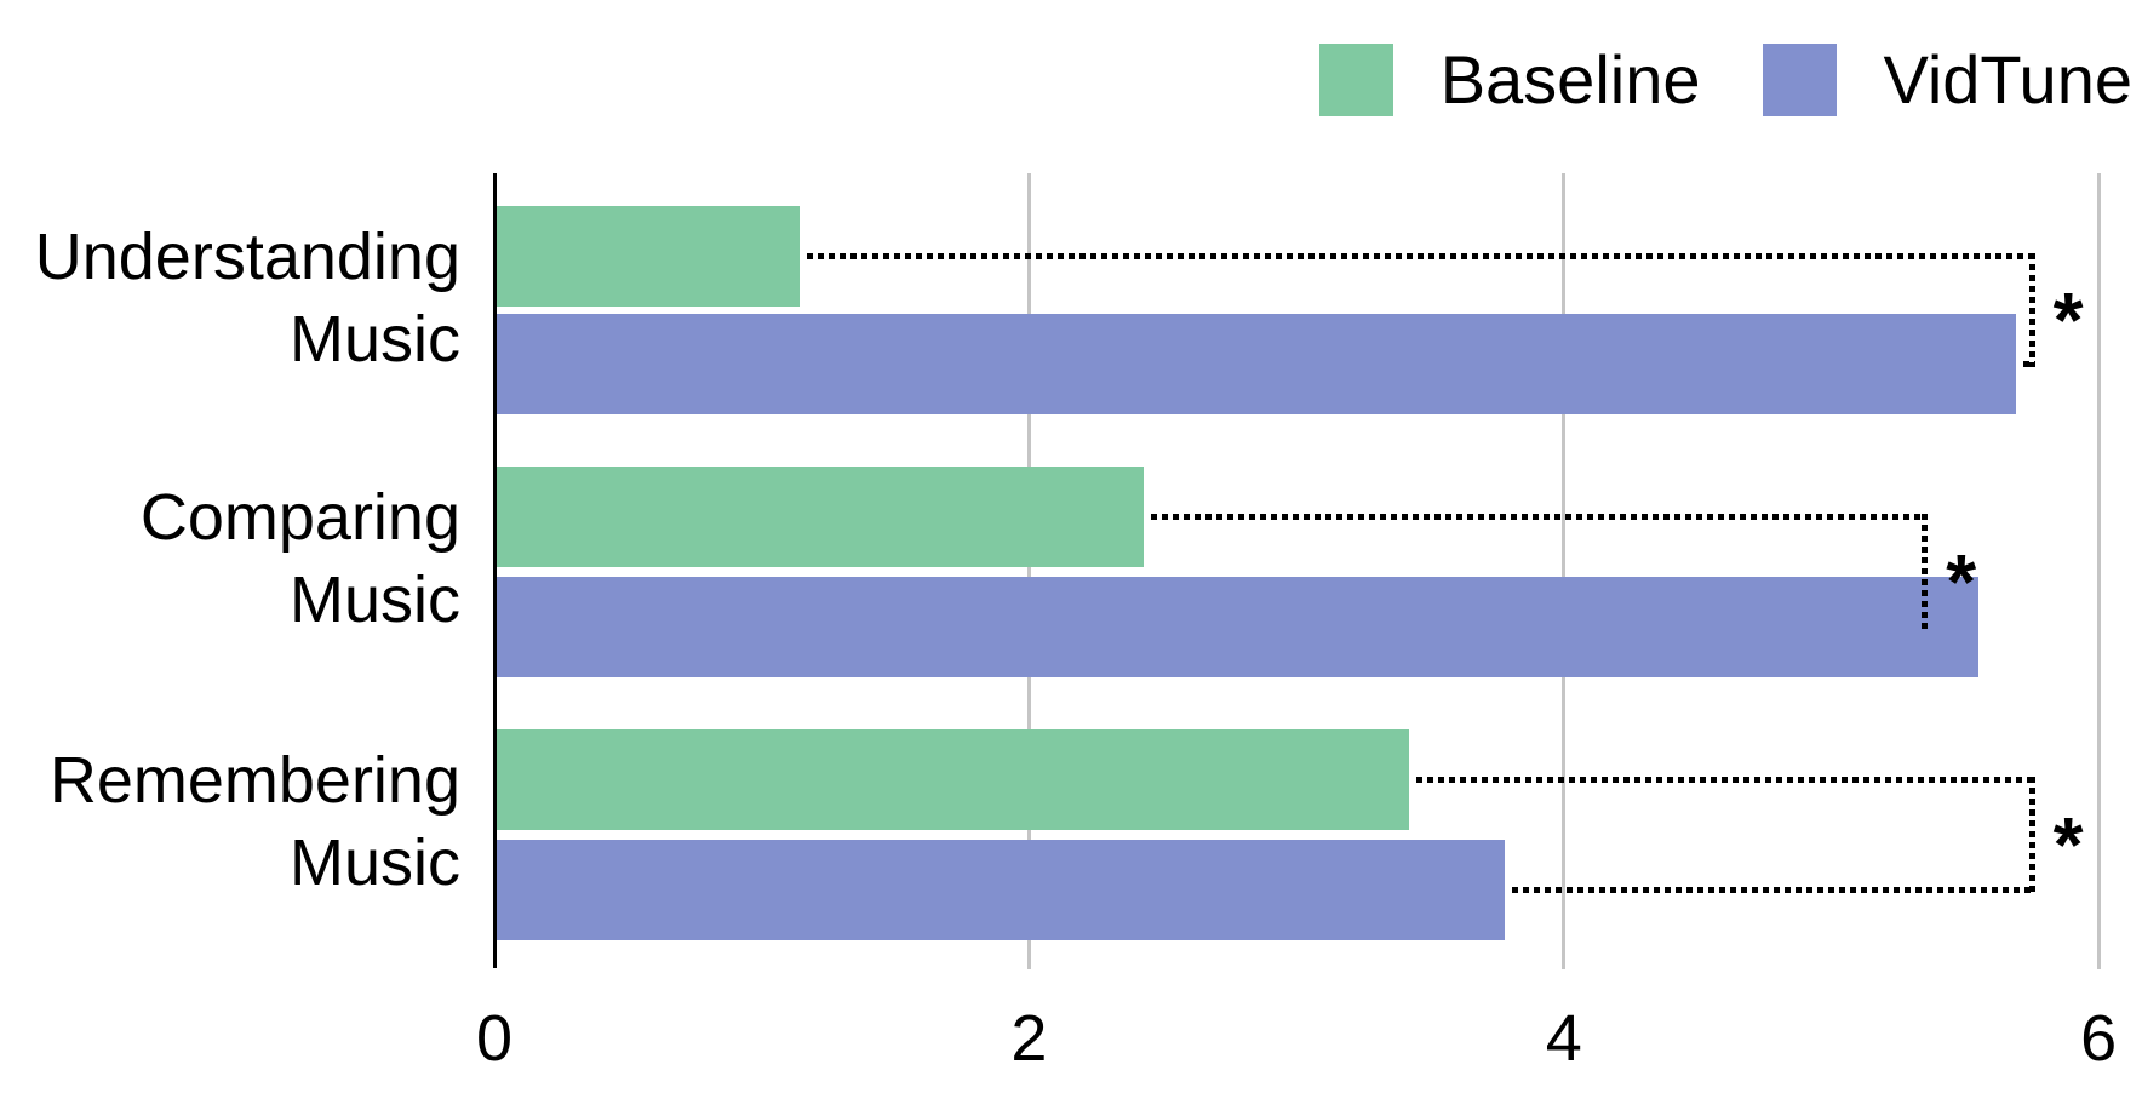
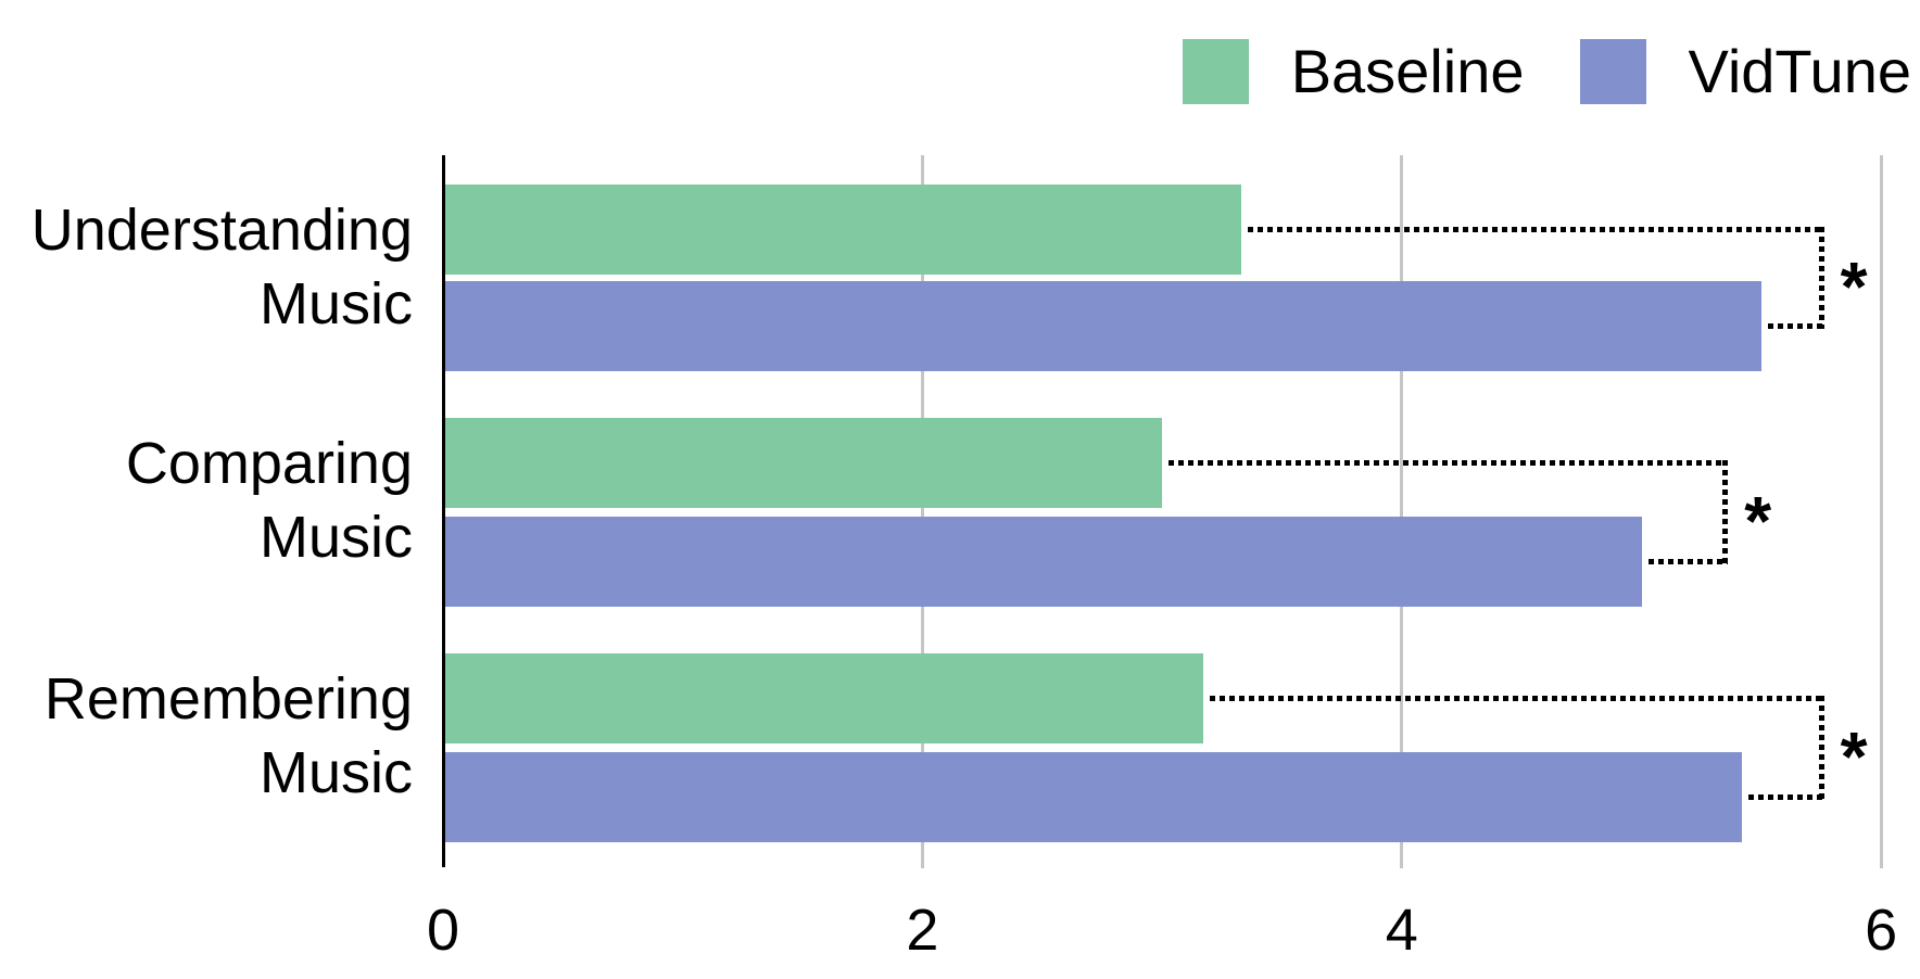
Baseline/Understanding Music: 1.14 -> 3.33
VidTune/Understanding Music: 5.69 -> 5.50
Baseline/Comparing Music: 2.43 -> 3.00
VidTune/Comparing Music: 5.55 -> 5.00
Baseline/Remembering Music: 3.42 -> 3.17
VidTune/Remembering Music: 3.78 -> 5.42
